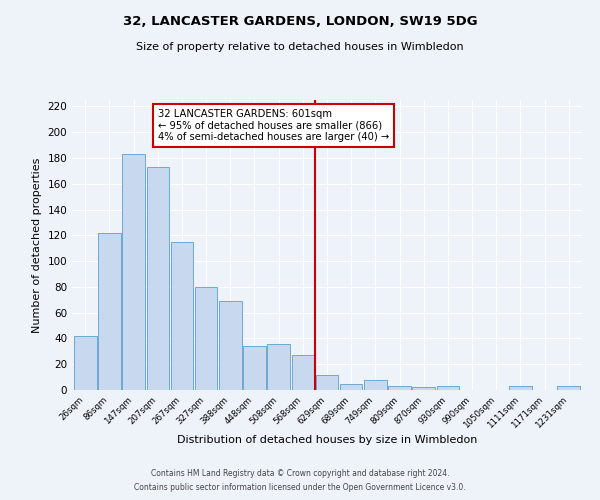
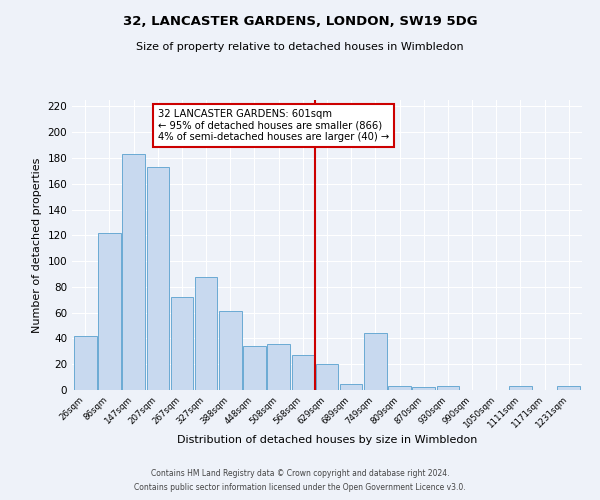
267sqm: 115 -> 72
327sqm: 80 -> 88
388sqm: 69 -> 61
629sqm: 12 -> 20
749sqm: 8 -> 44
